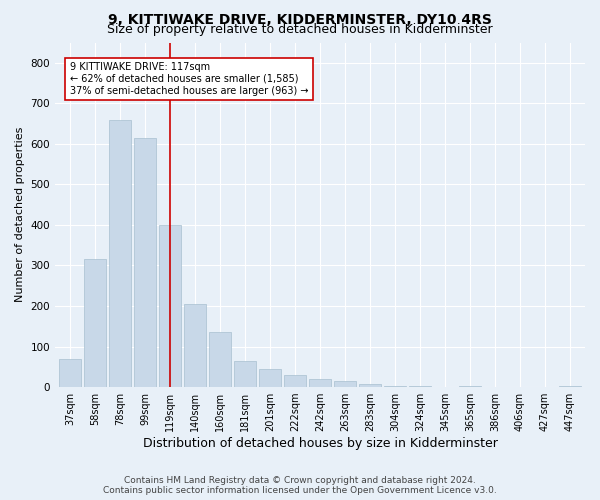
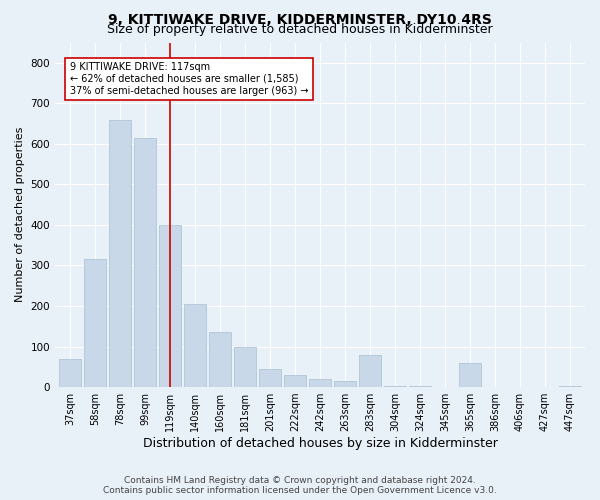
181sqm: 65 -> 100
283sqm: 8 -> 80
365sqm: 3 -> 60
